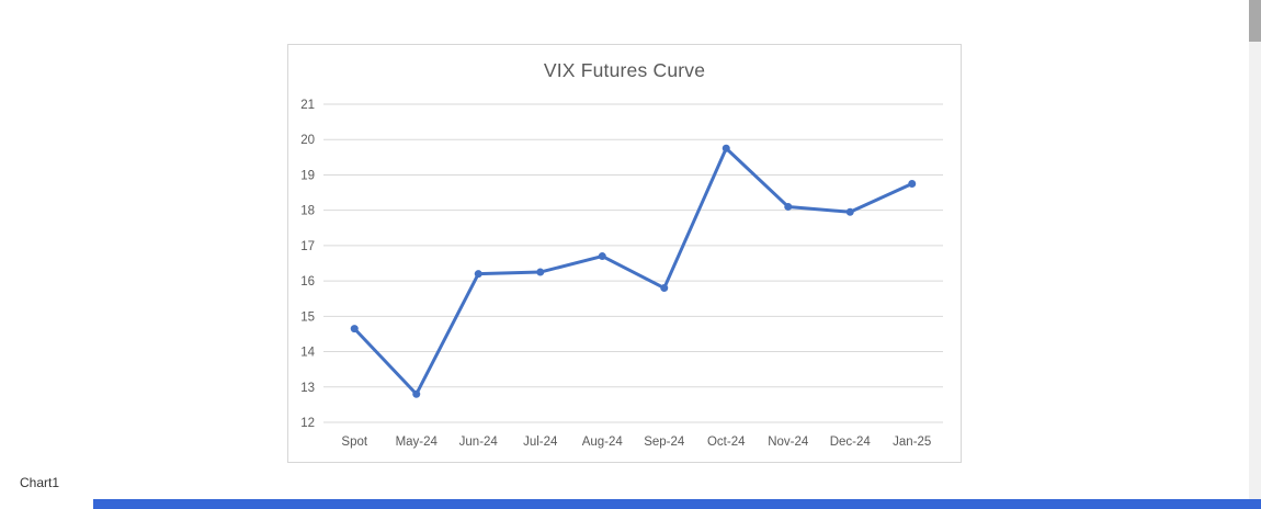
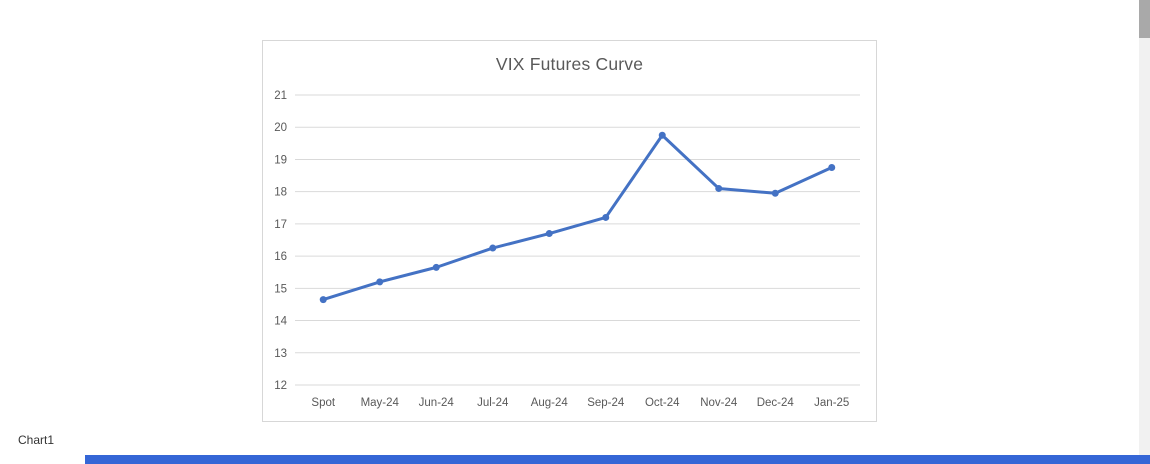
May-24: 12.8 -> 15.2
Jun-24: 16.2 -> 15.7
Sep-24: 15.8 -> 17.2
